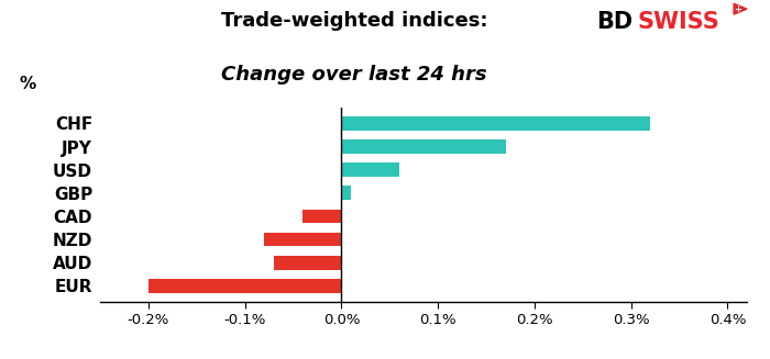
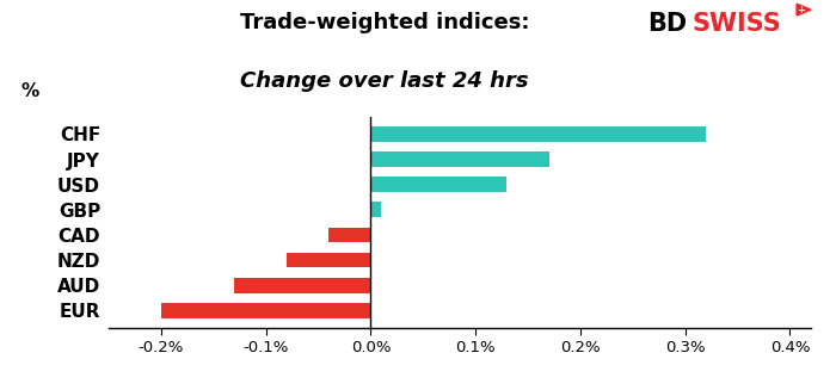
USD: 0.06% -> 0.13%
AUD: -0.07% -> -0.13%
